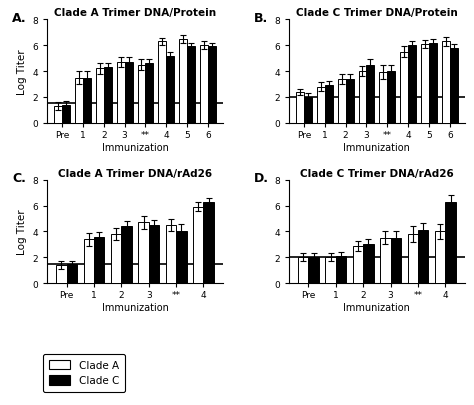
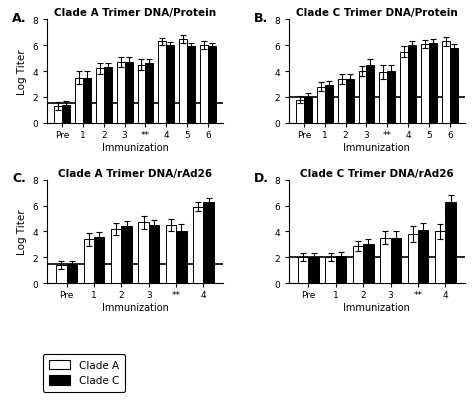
Clade A Trimer DNA/Protein/Clade C/4: 5.2 -> 6.0
Clade C Trimer DNA/Protein/Clade A/Pre: 2.4 -> 1.8
Clade A Trimer DNA/rAd26/Clade A/2: 3.8 -> 4.2
